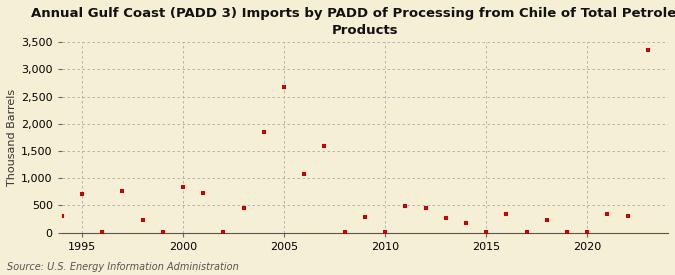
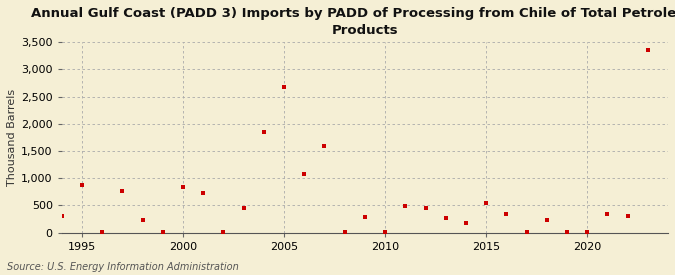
1995: 700 -> 880
2015: 20 -> 540
